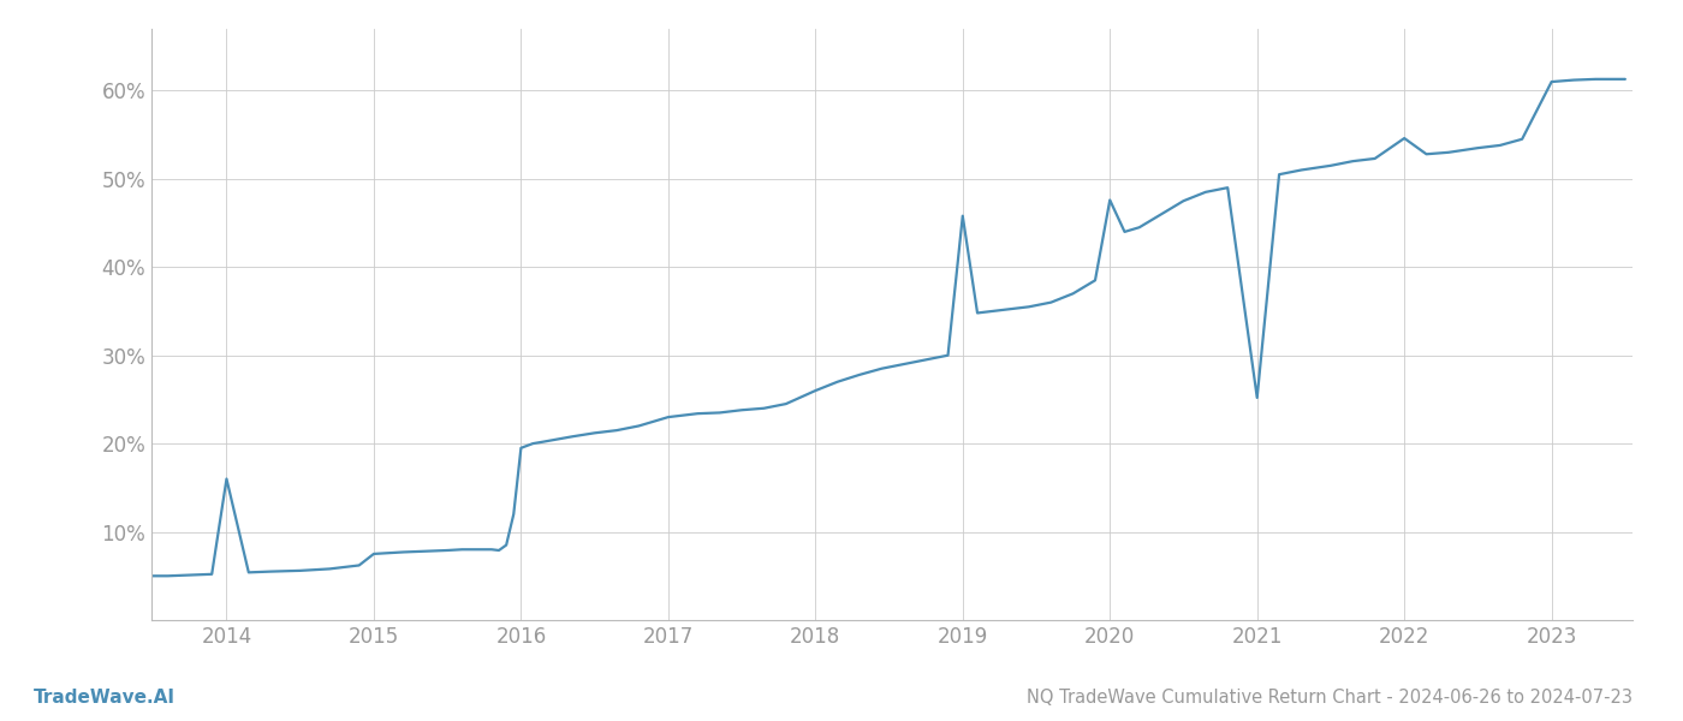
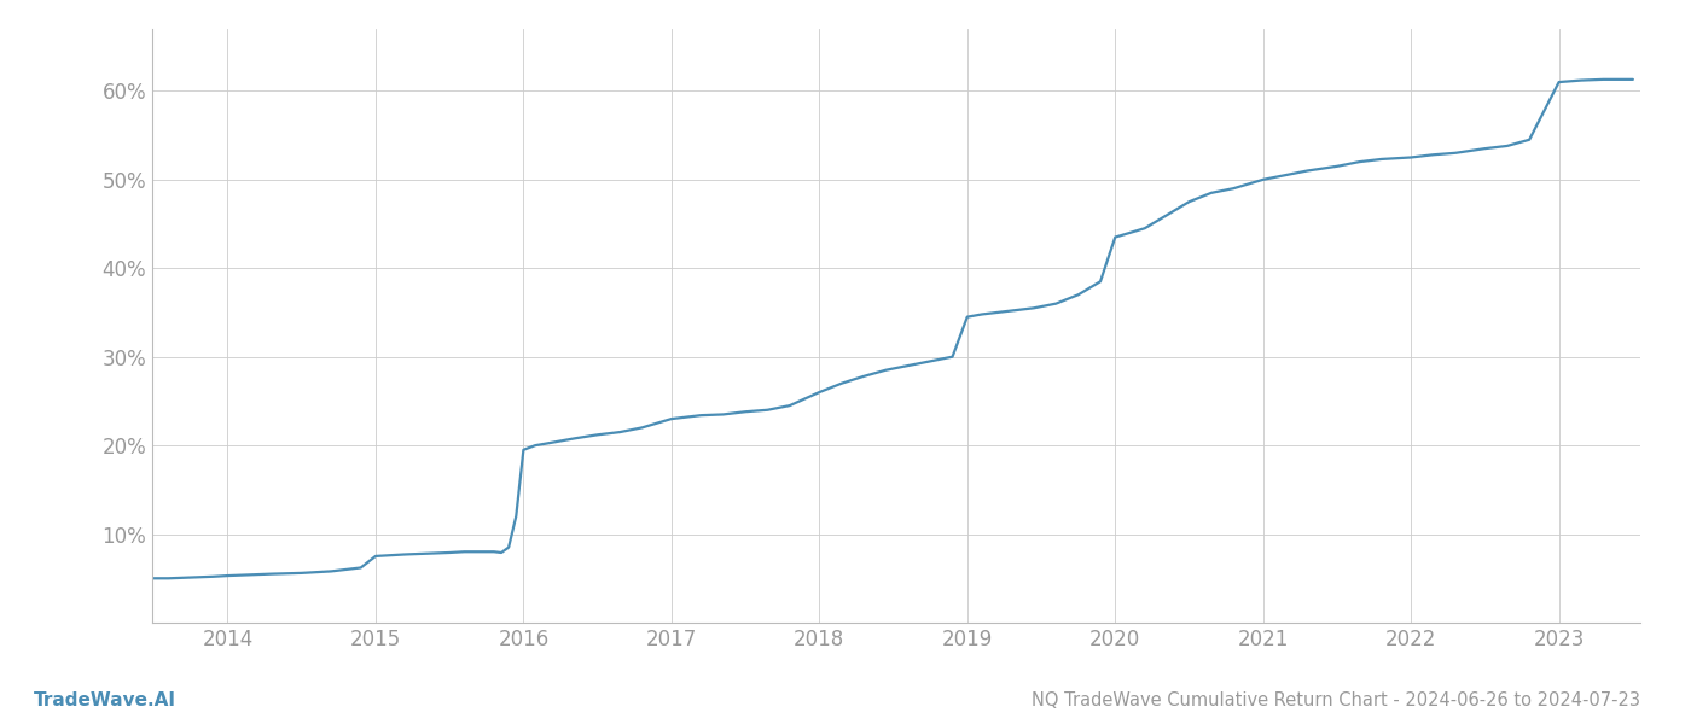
2014: 16.0% -> 5.3%
2019: 45.8% -> 34.5%
2020: 47.6% -> 43.5%
2021: 25.2% -> 50.0%
2022: 54.6% -> 52.5%
